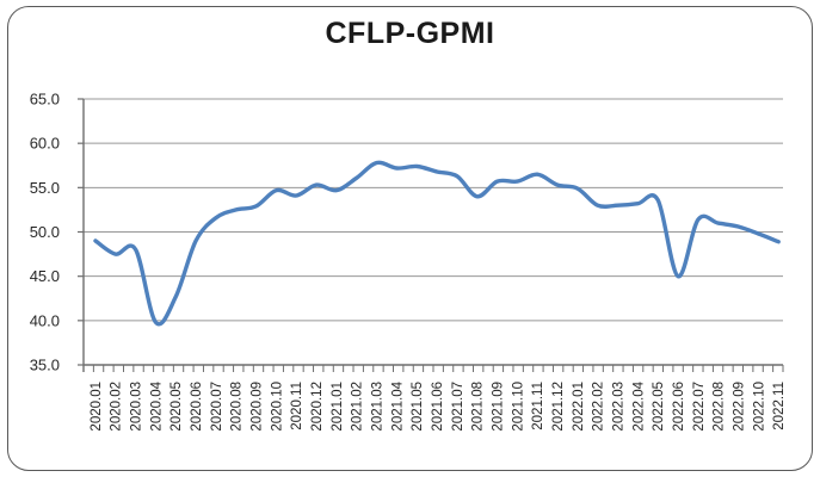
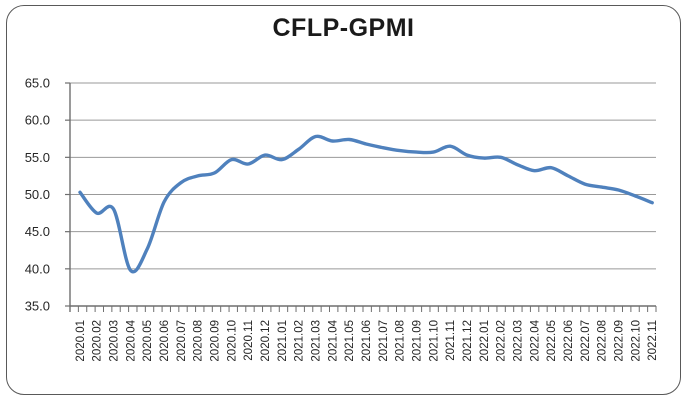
2020.01: 49 -> 50
2021.08: 54 -> 56
2022.02: 53 -> 55
2022.03: 53 -> 54
2022.06: 45 -> 52
